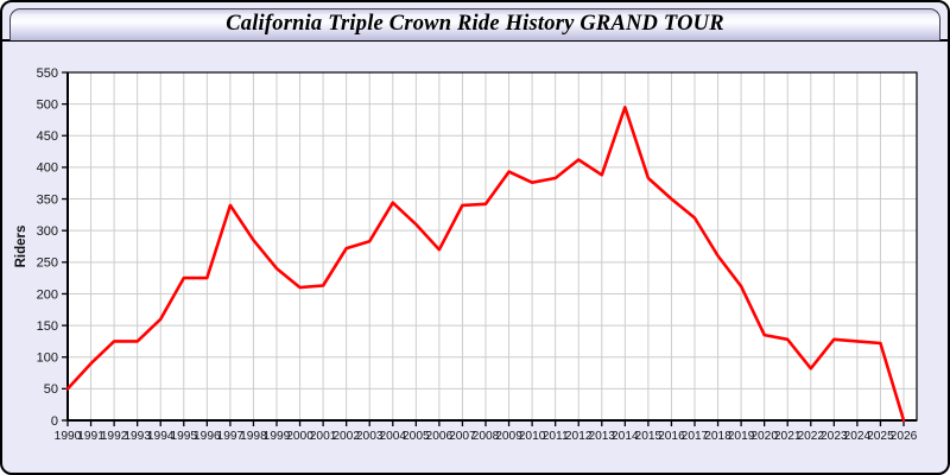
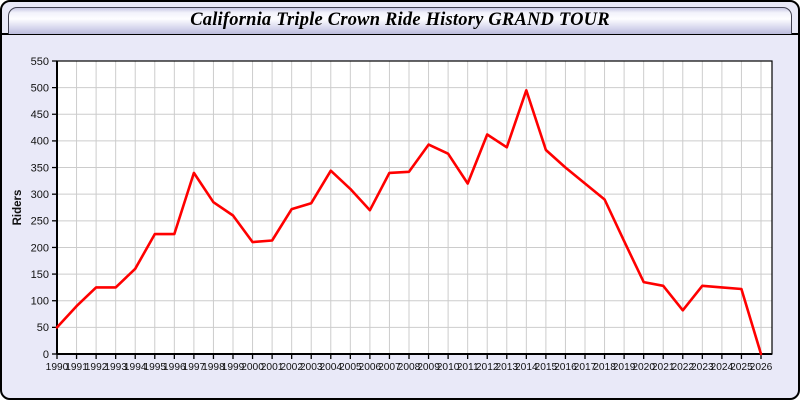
1999: 240 -> 260
2011: 380 -> 320
2018: 260 -> 290
